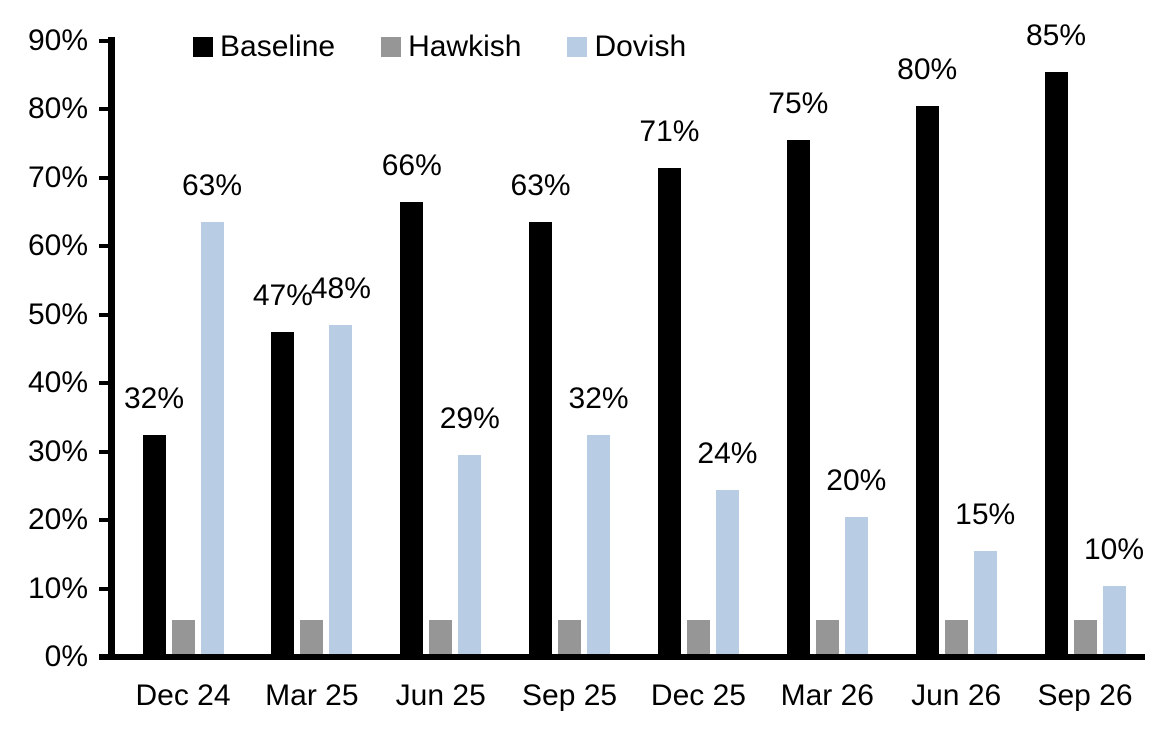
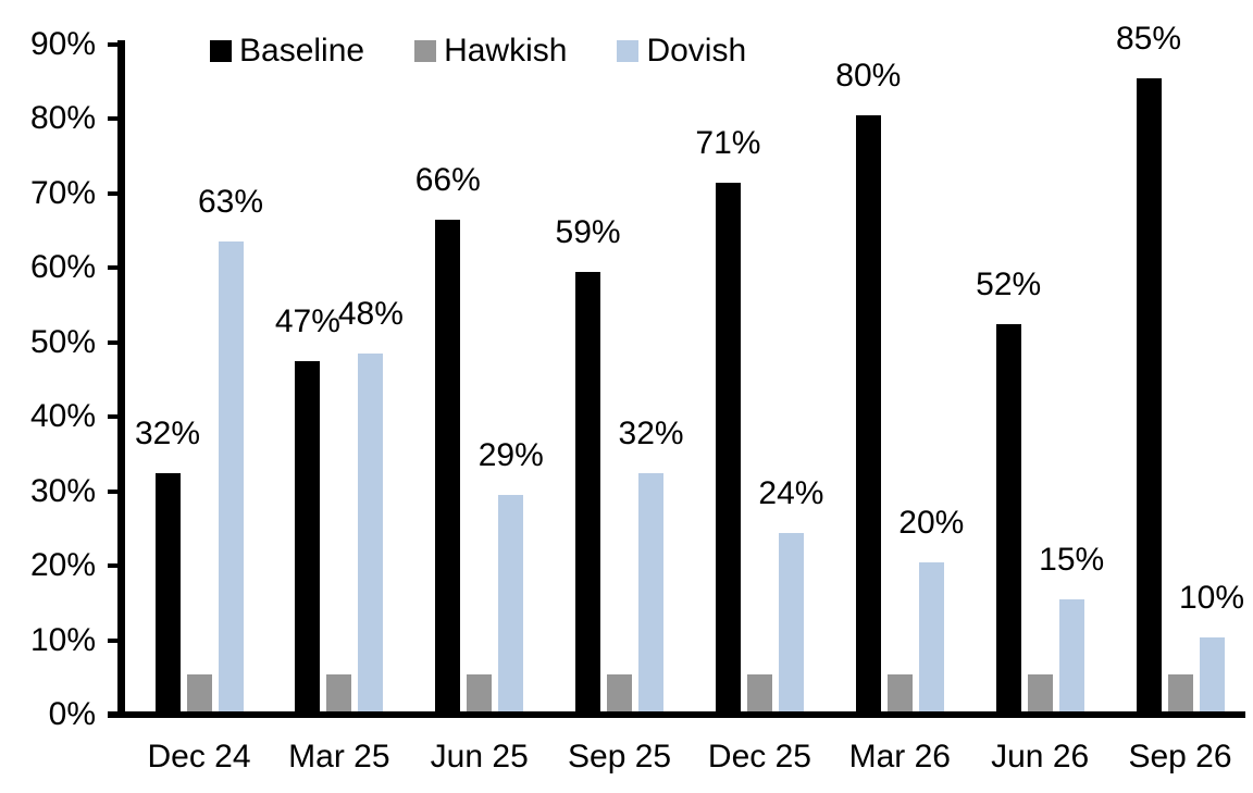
Baseline/Sep 25: 63% -> 59%
Baseline/Mar 26: 75% -> 80%
Baseline/Jun 26: 80% -> 52%
